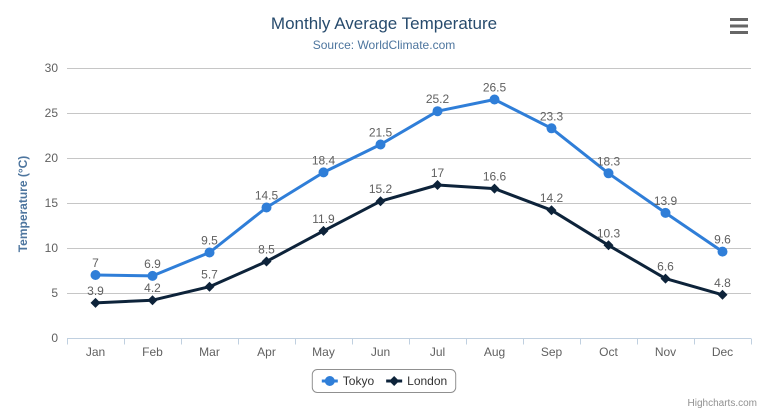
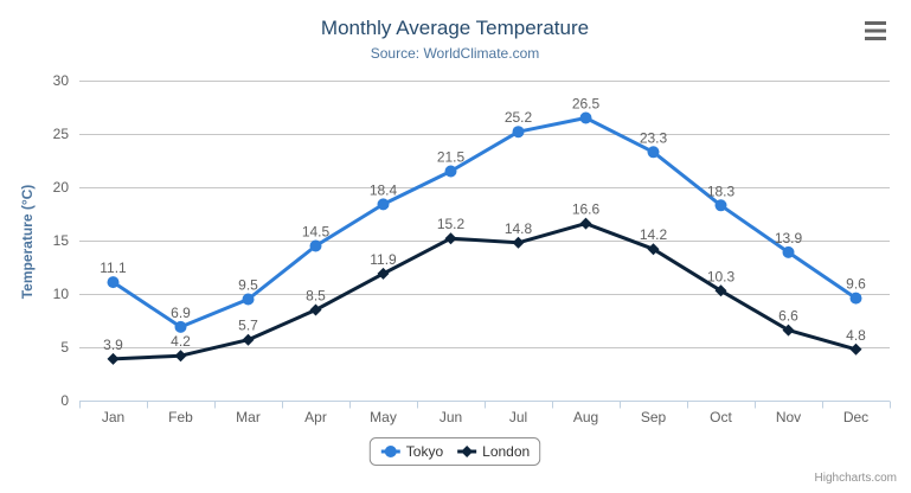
Tokyo/Jan: 7 -> 11.1
London/Jul: 17 -> 14.8
